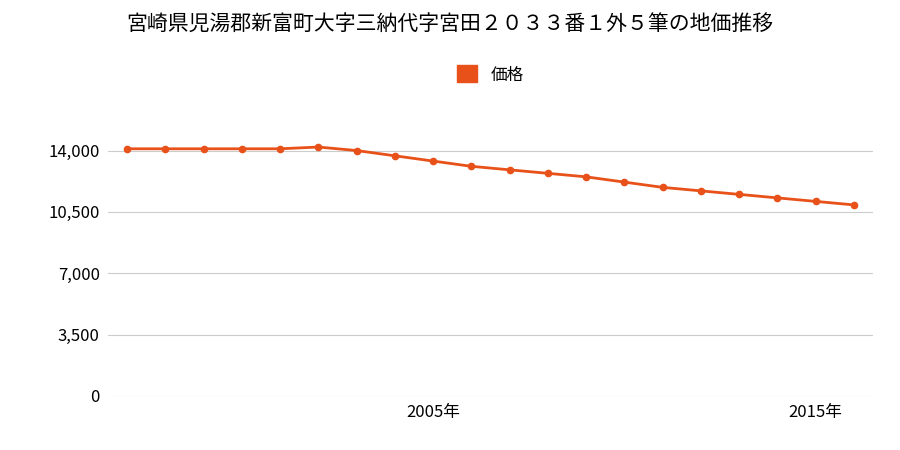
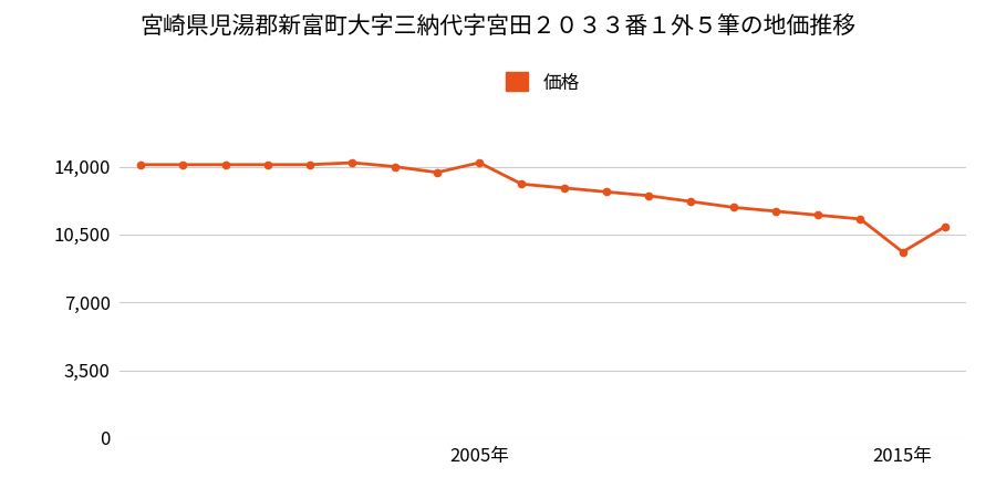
2005年: 13,400 -> 14,200
2015年: 11,100 -> 9,600
